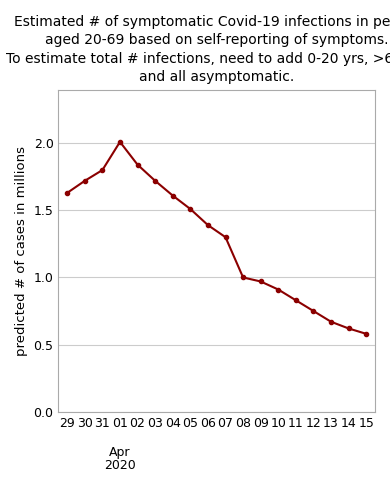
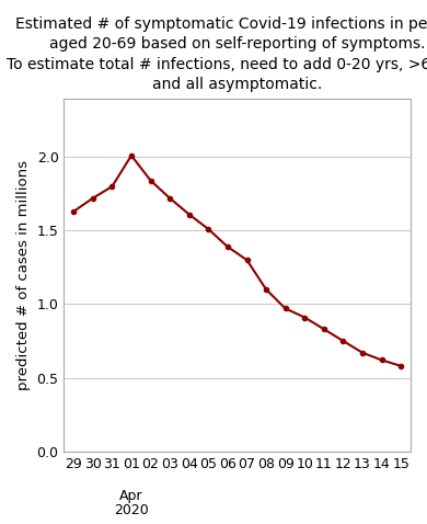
08: 1.00 -> 1.10
